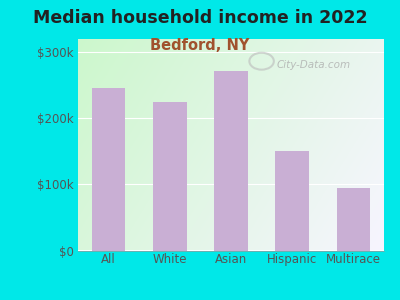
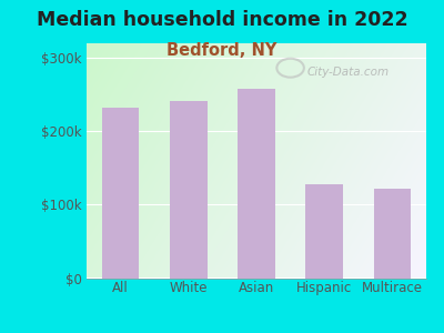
All: $246k -> $232k
White: $224k -> $242k
Asian: $272k -> $258k
Hispanic: $150k -> $128k
Multirace: $94k -> $122k
